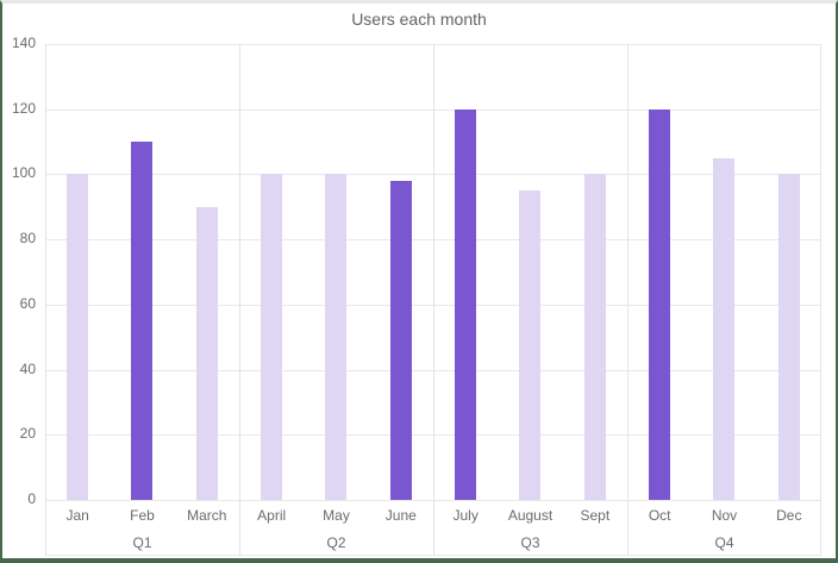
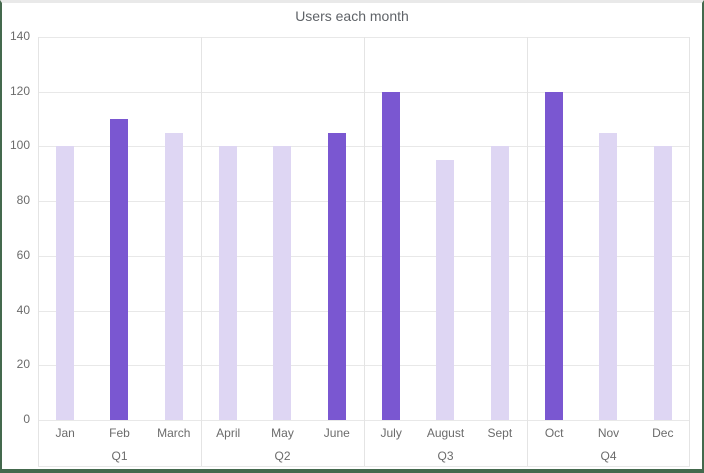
March: 90 -> 105
June: 98 -> 105
